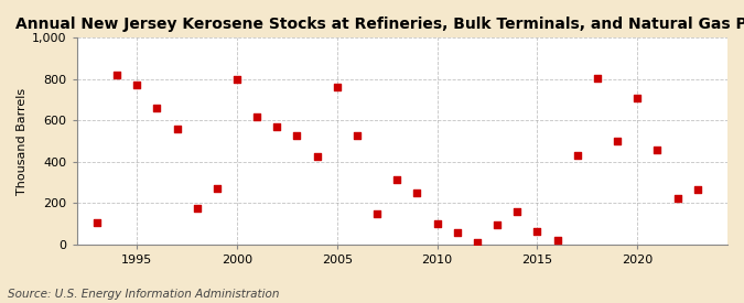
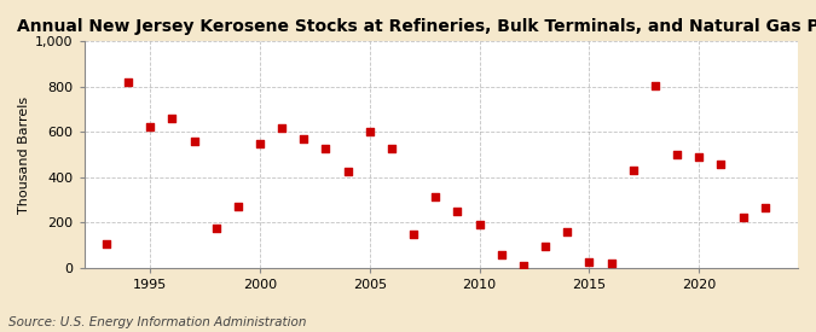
1995: 770 -> 620
2000: 800 -> 550
2005: 760 -> 600
2010: 100 -> 190
2015: 60 -> 20
2020: 710 -> 490
